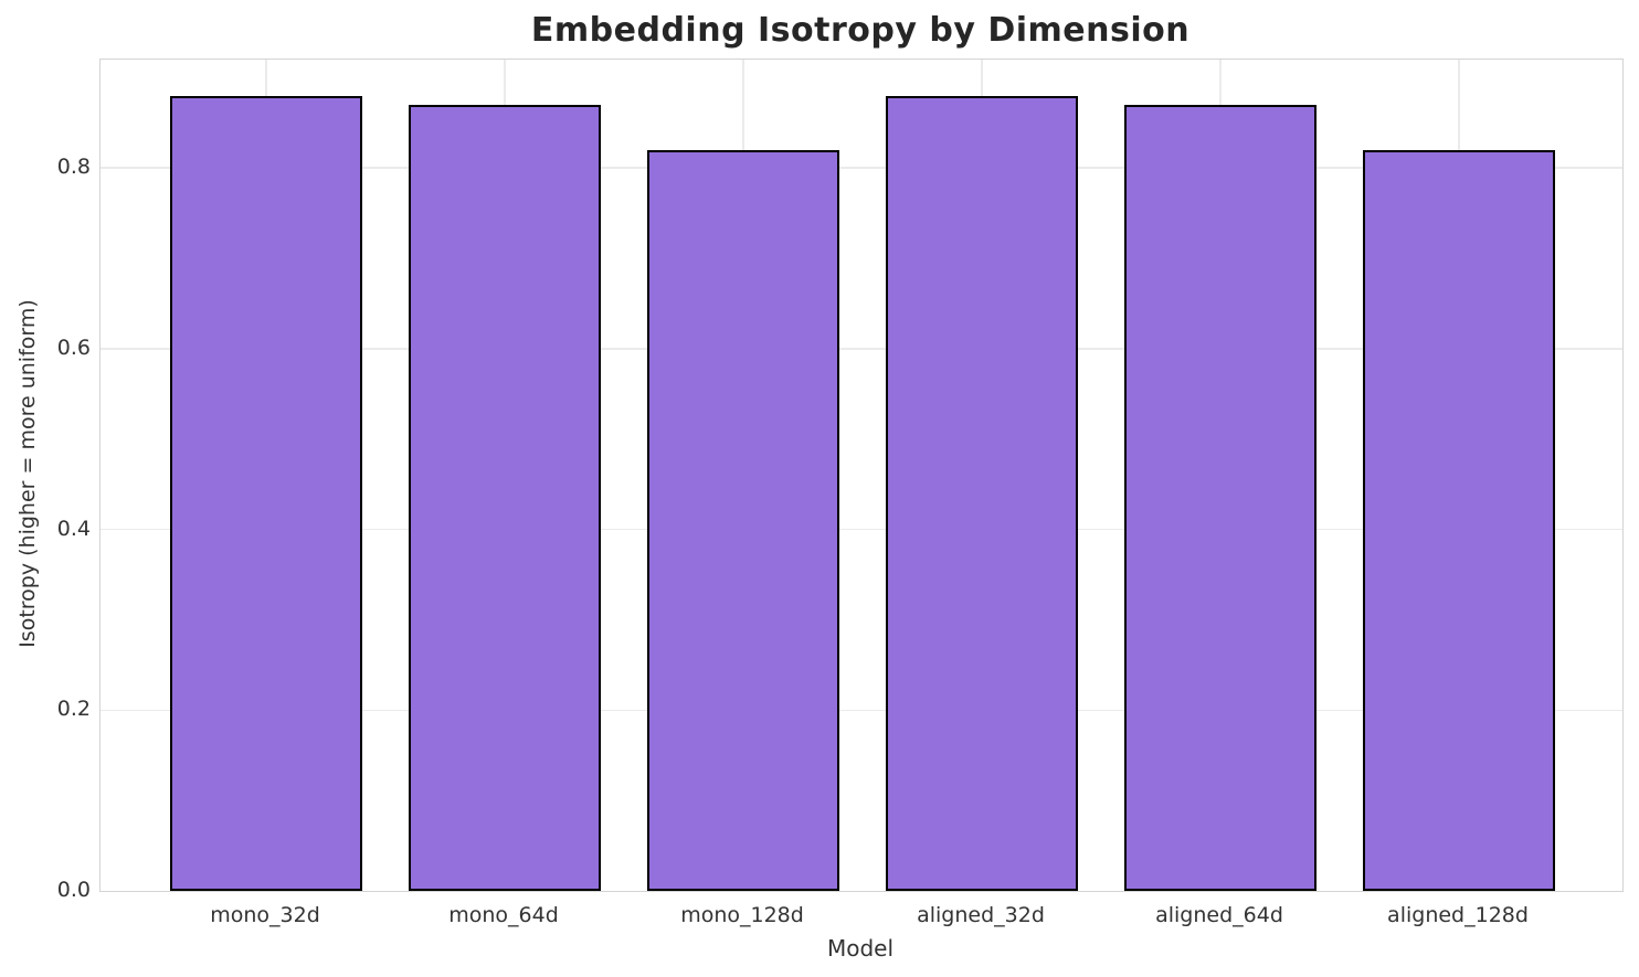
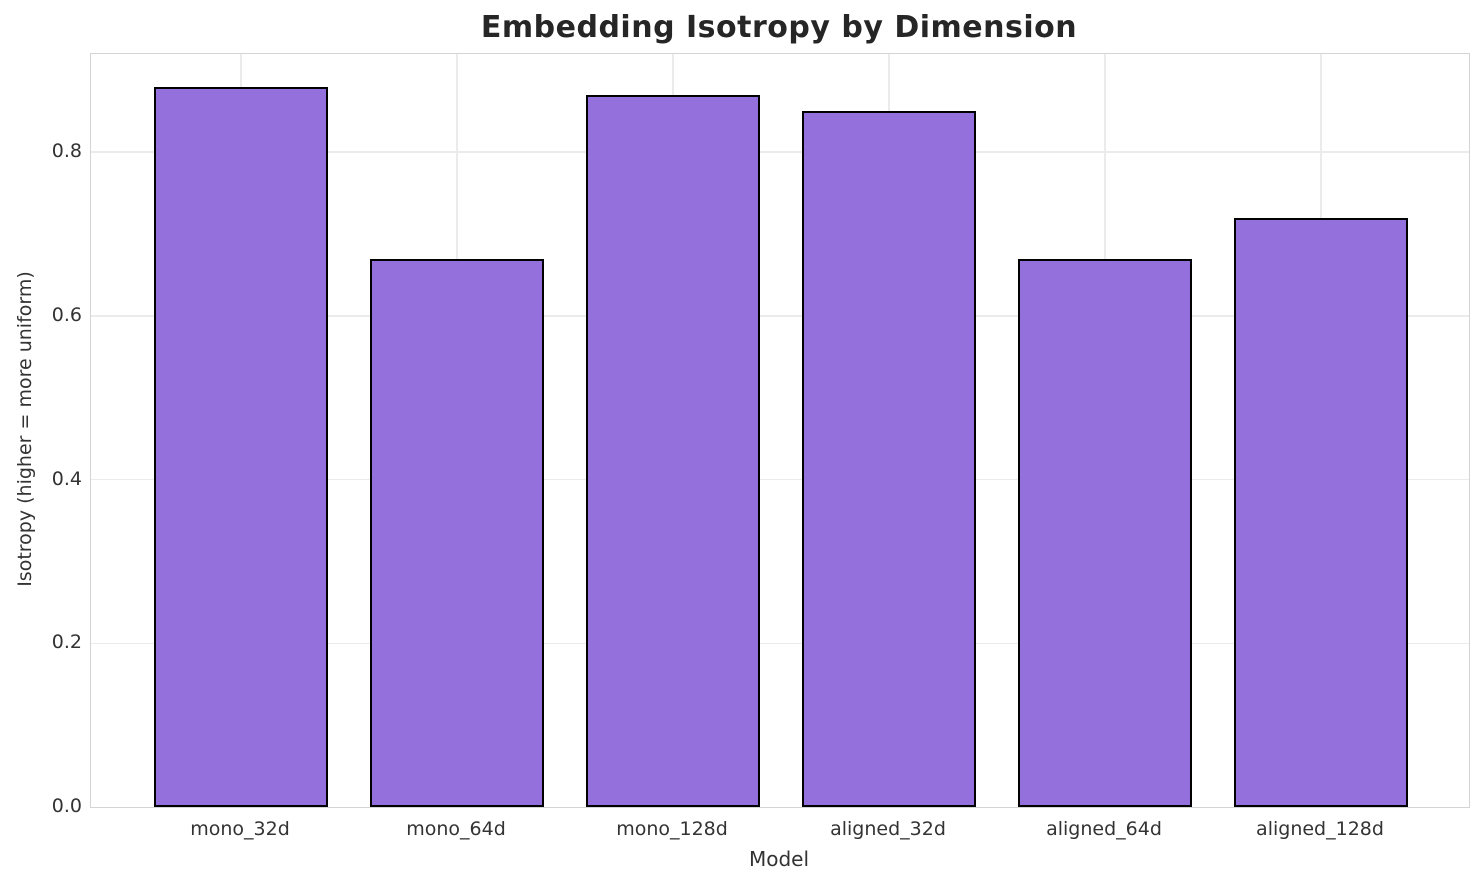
mono_64d: 0.87 -> 0.67
mono_128d: 0.82 -> 0.87
aligned_32d: 0.88 -> 0.85
aligned_64d: 0.87 -> 0.67
aligned_128d: 0.82 -> 0.72
